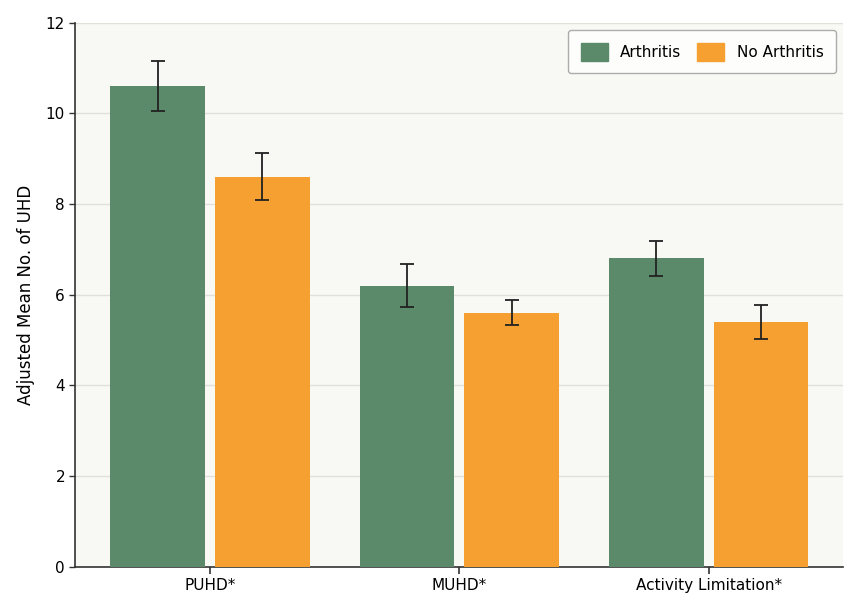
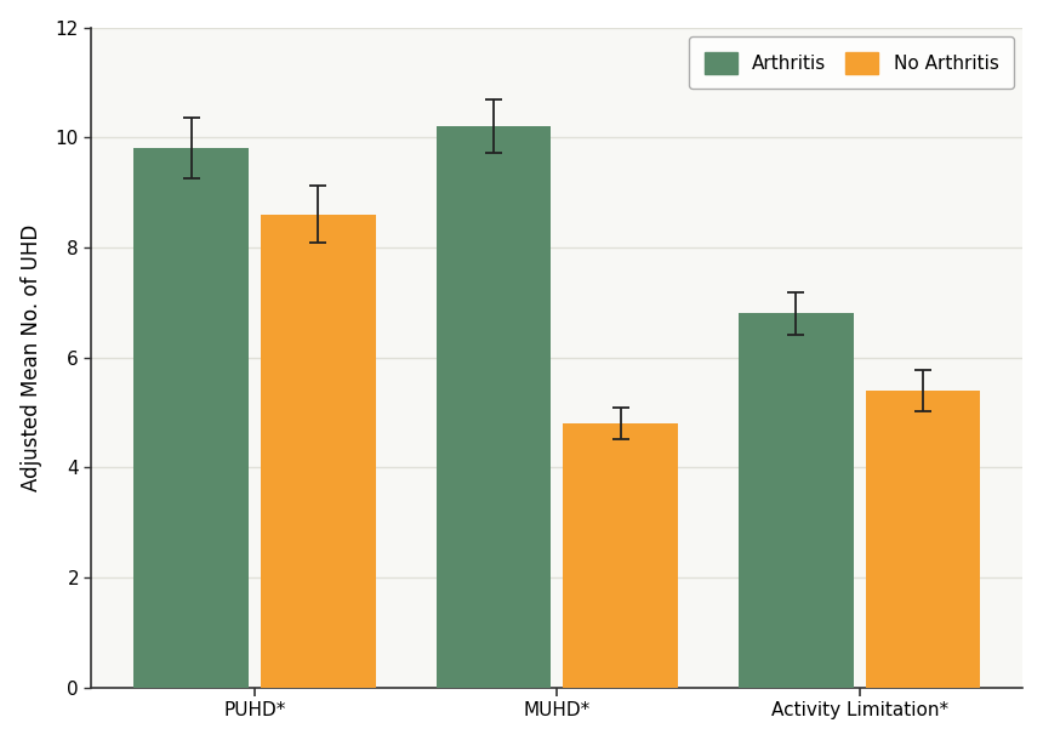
Arthritis/PUHD*: 10.6 -> 9.8
Arthritis/MUHD*: 6.2 -> 10.2
No Arthritis/MUHD*: 5.6 -> 4.8
